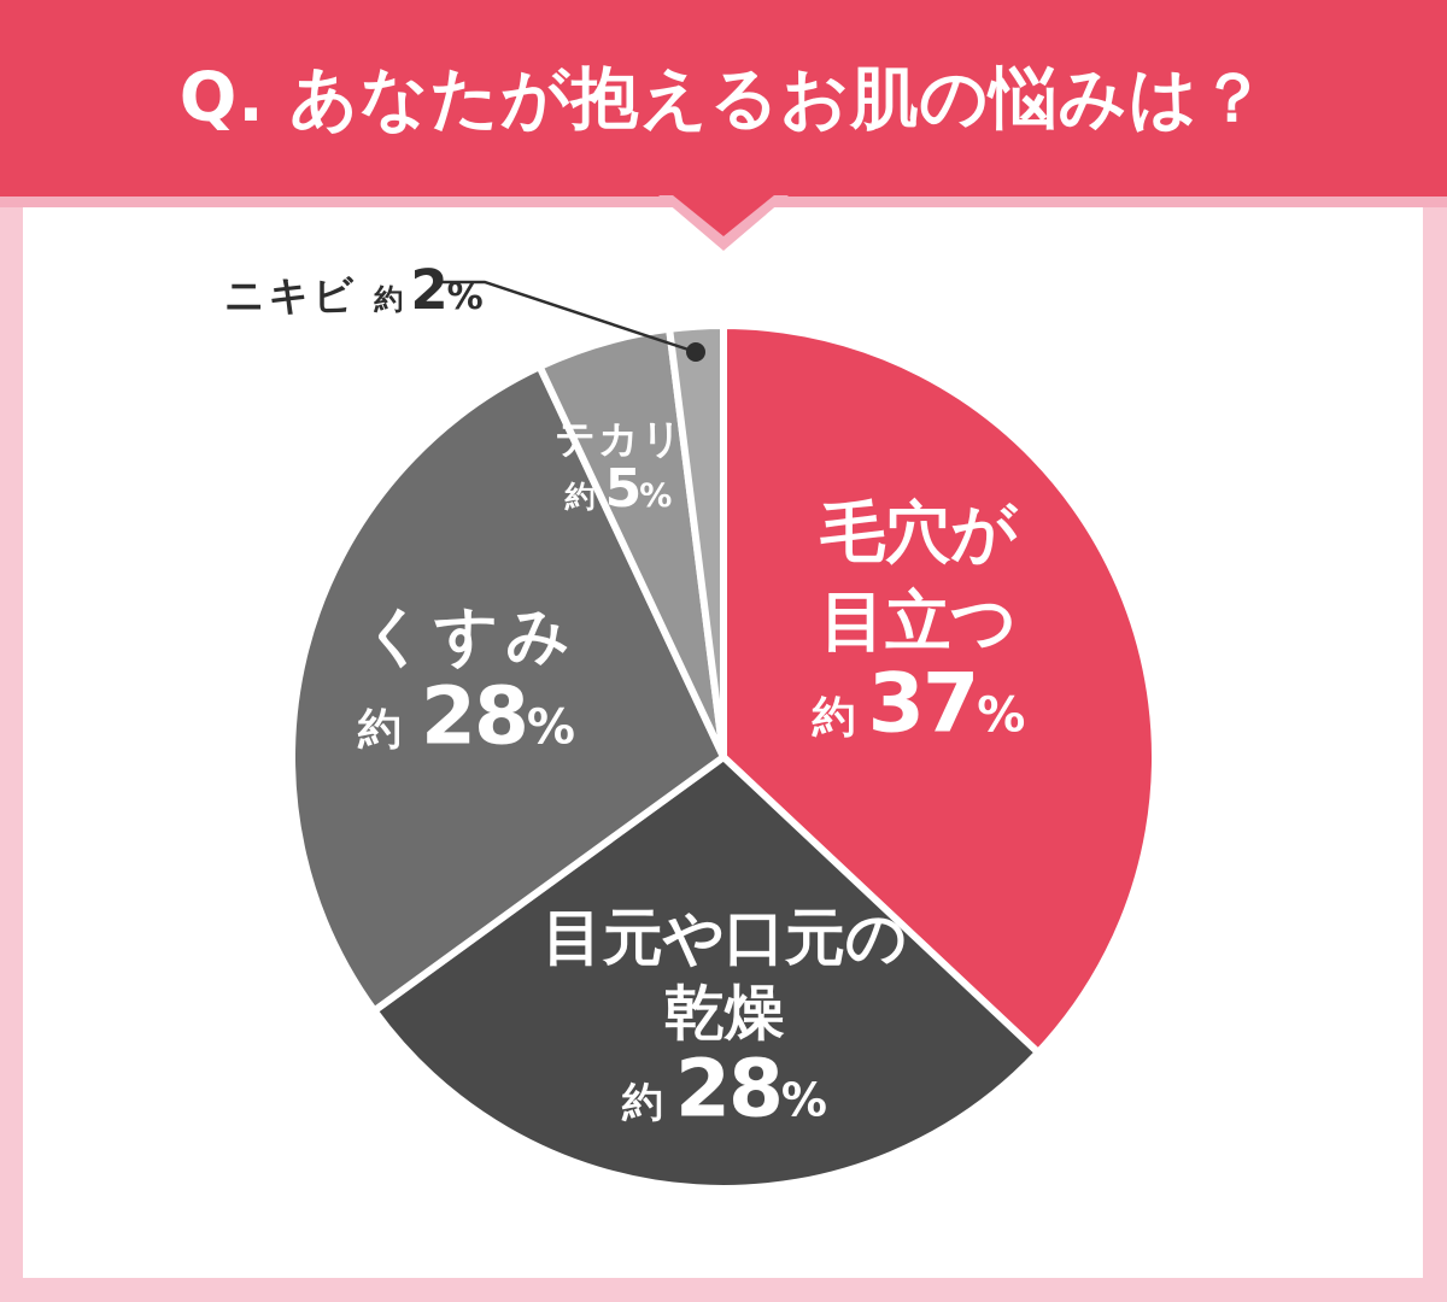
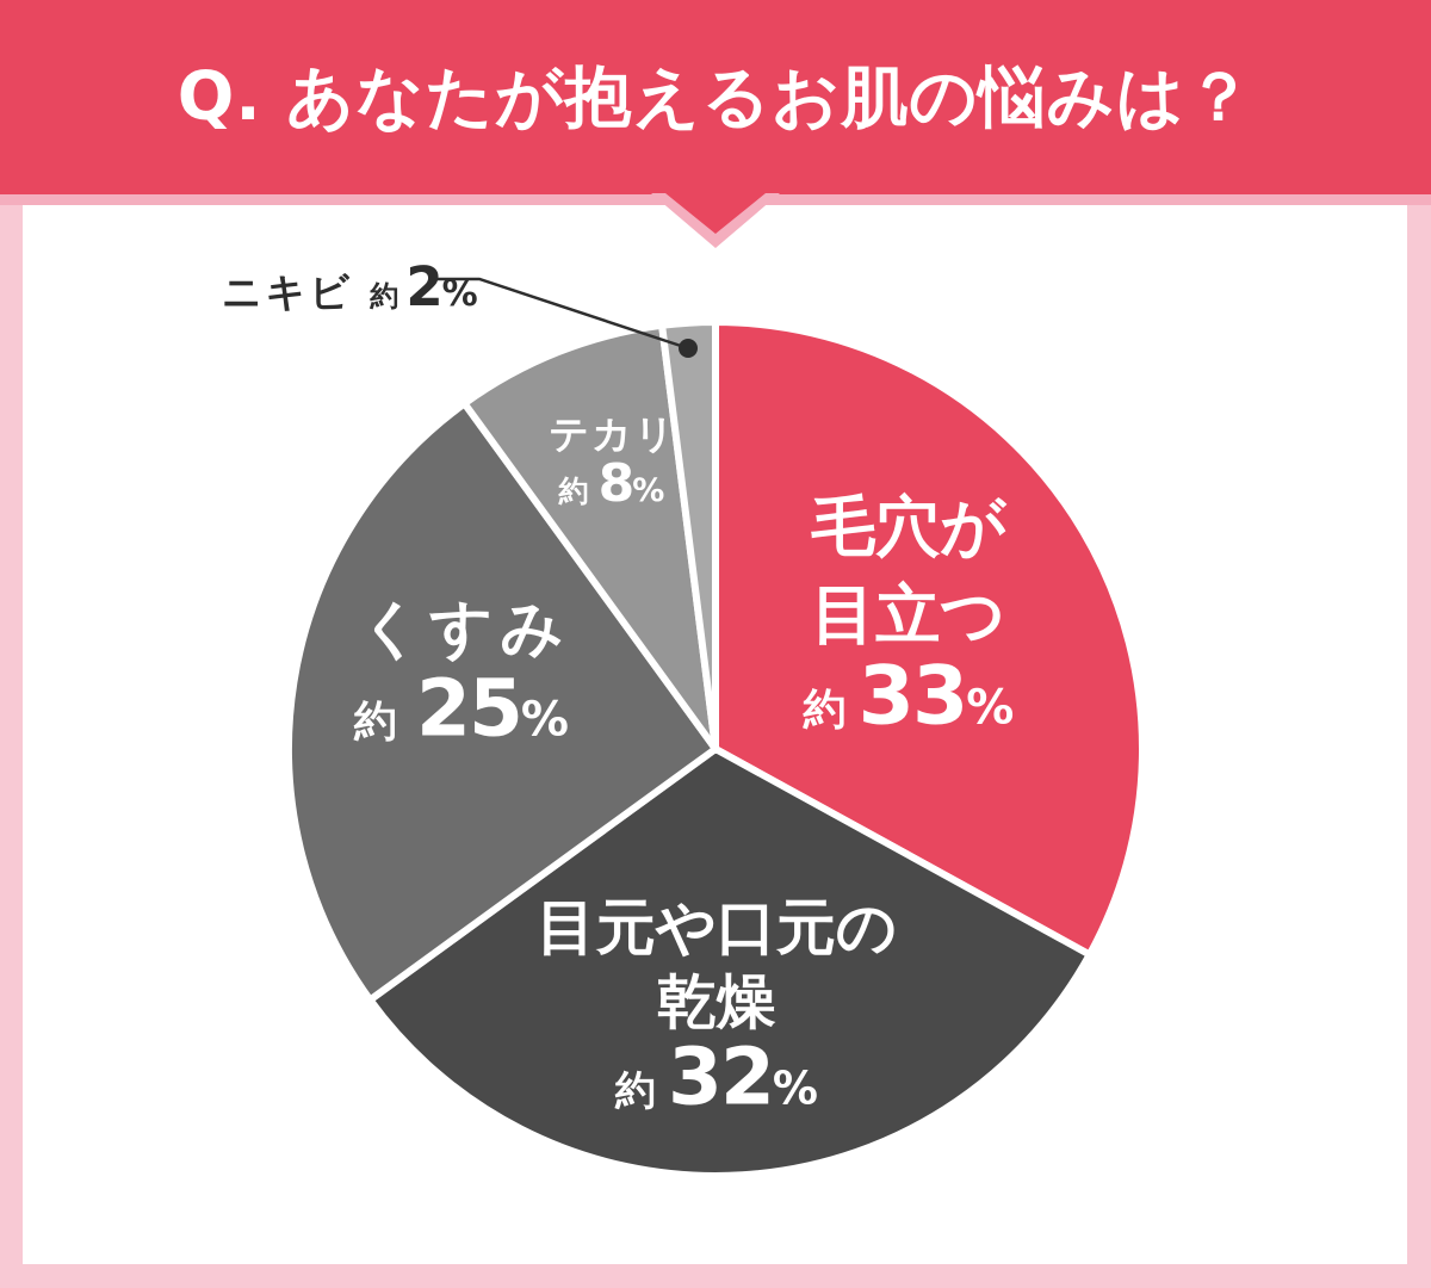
毛穴が目立つ: 37 -> 33
目元や口元の乾燥: 28 -> 32
くすみ: 28 -> 25
テカリ: 5 -> 8
